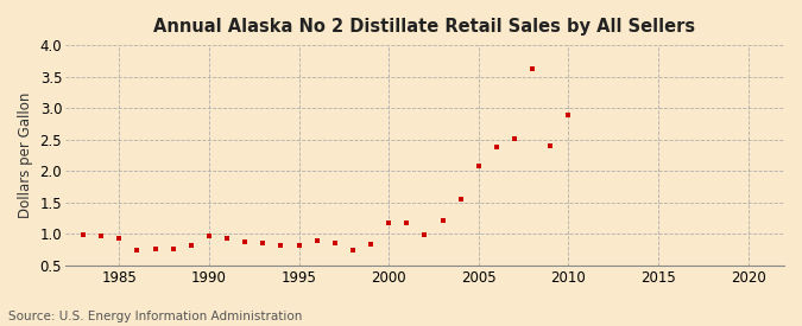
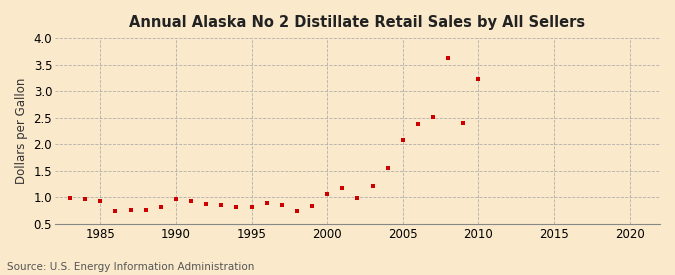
2000: 1.17 -> 1.06
2010: 2.89 -> 3.22
